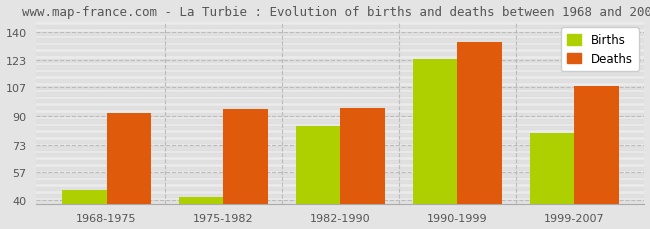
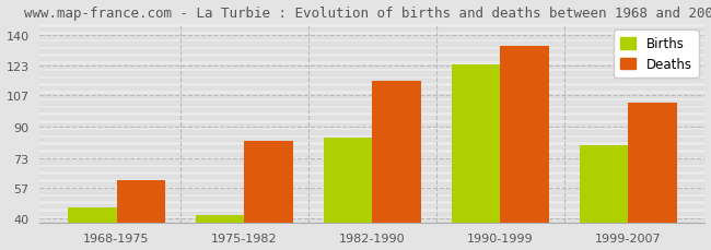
Deaths/1968-1975: 92 -> 61
Deaths/1975-1982: 94 -> 82
Deaths/1982-1990: 95 -> 115
Deaths/1999-2007: 108 -> 103
